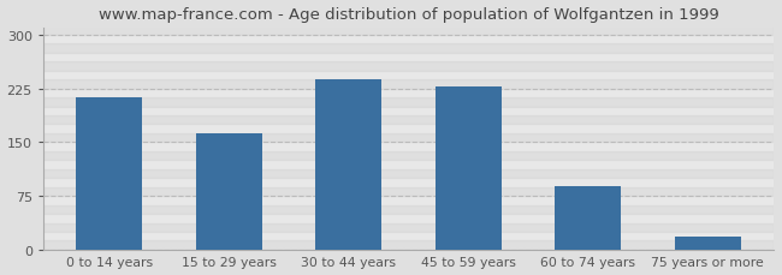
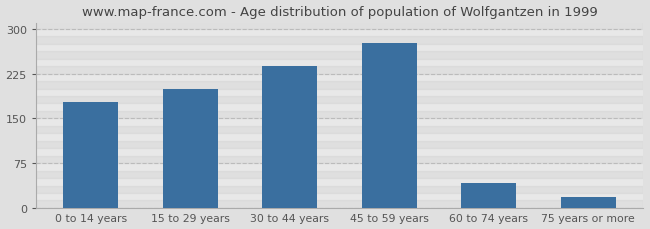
0 to 14 years: 213 -> 178
15 to 29 years: 163 -> 200
45 to 59 years: 228 -> 276
60 to 74 years: 88 -> 42
